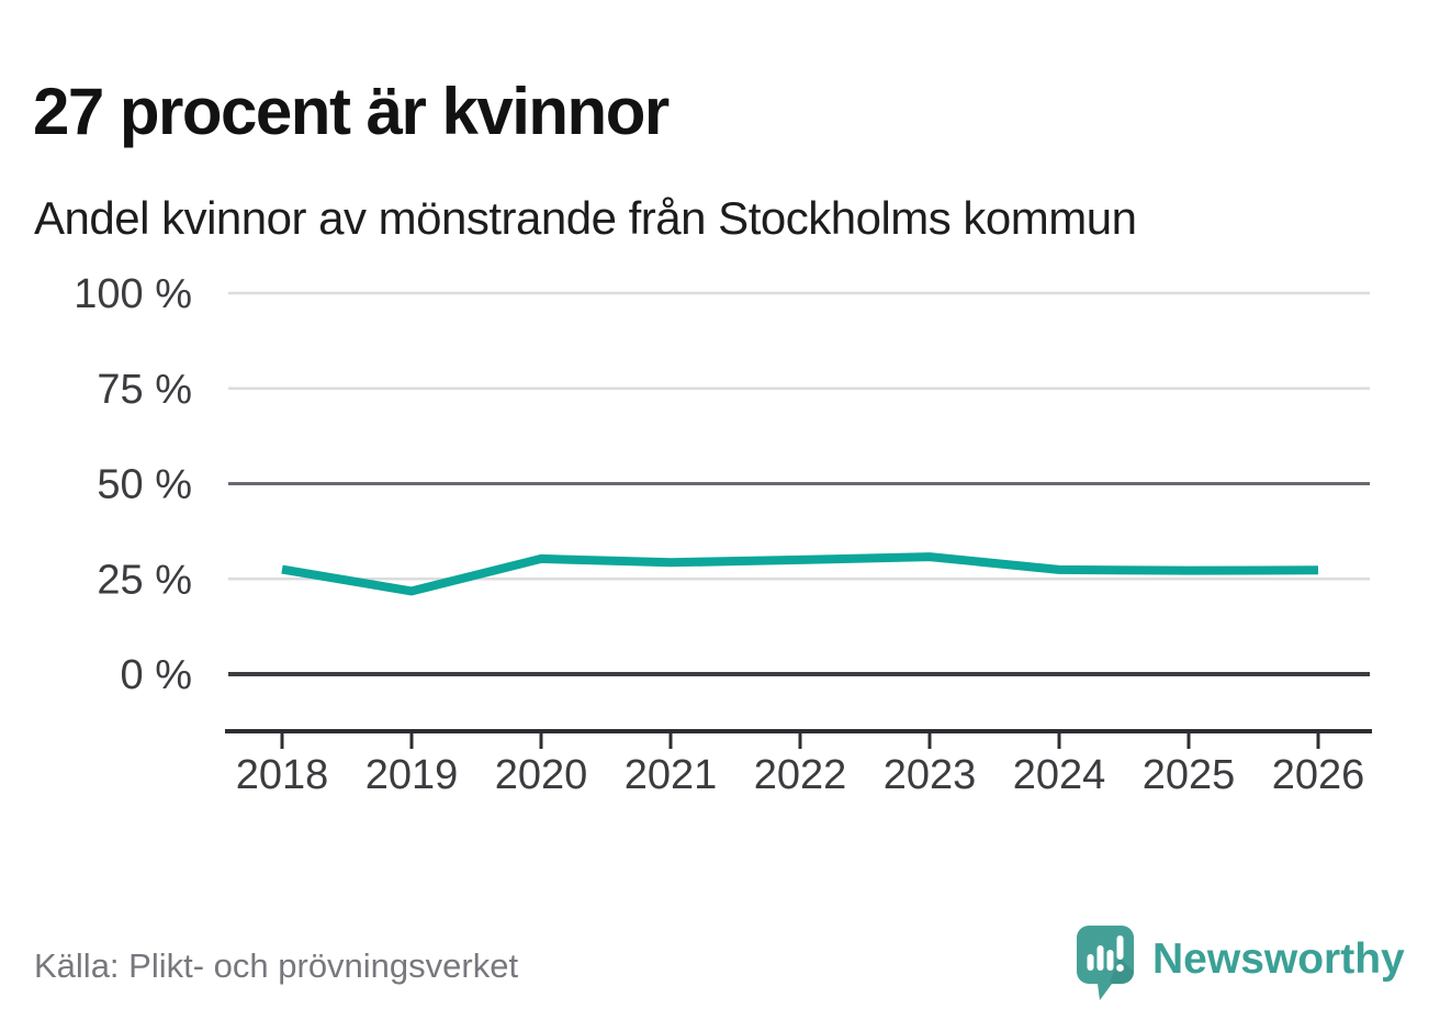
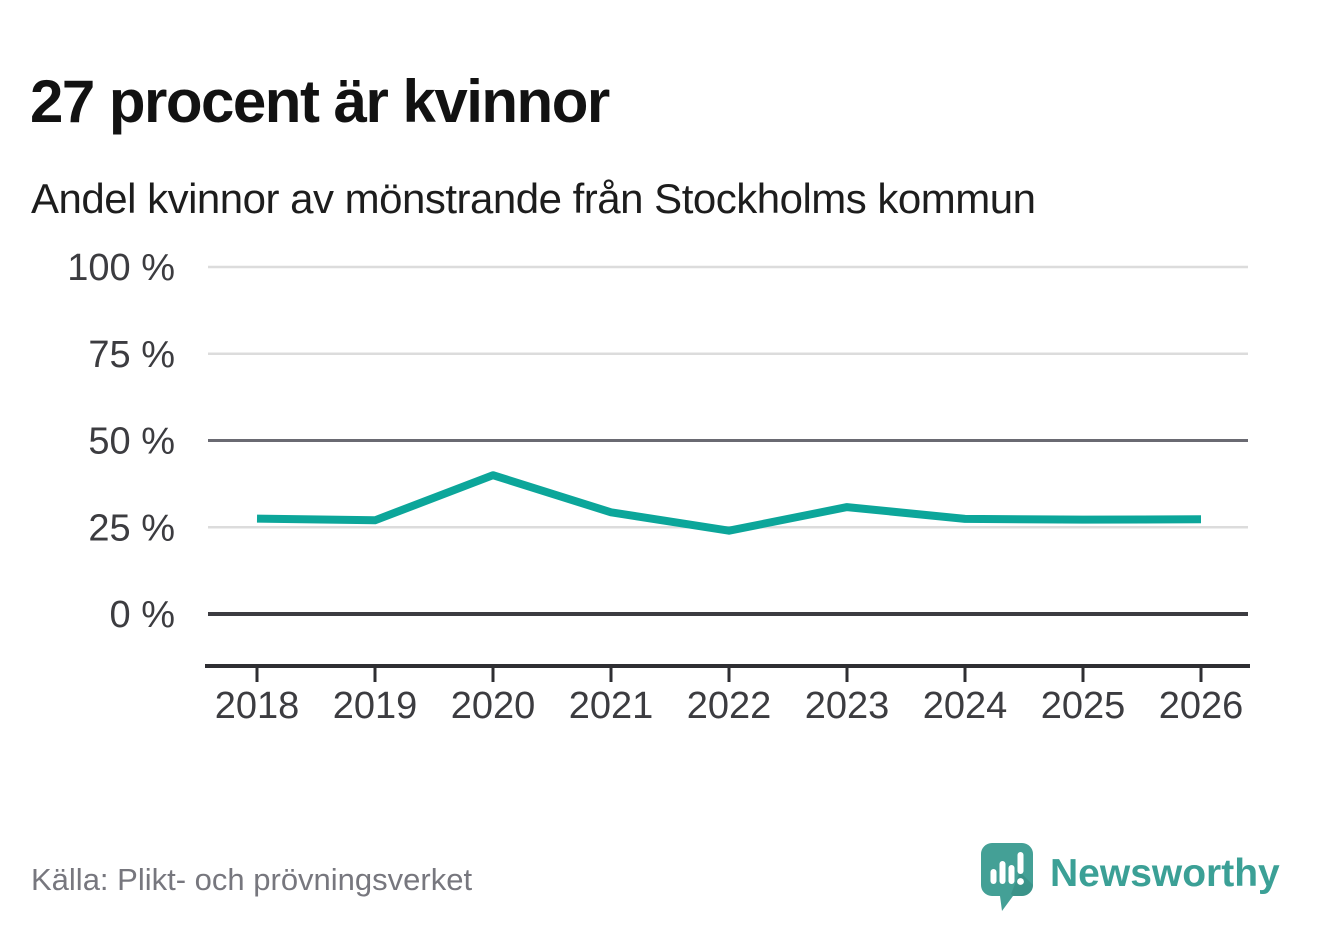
2019: 22% -> 27%
2020: 30% -> 40%
2022: 30% -> 24%
